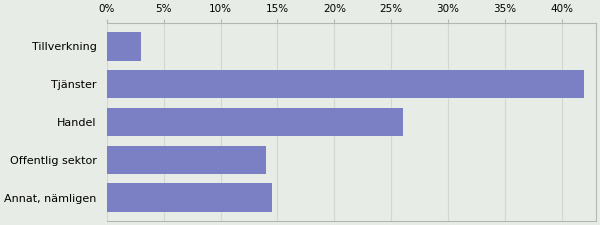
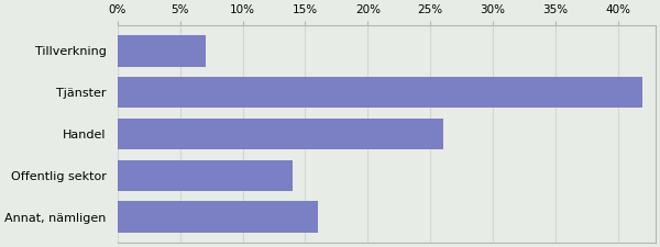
Tillverkning: 3.0% -> 7.0%
Annat, nämligen: 14.5% -> 16.0%
